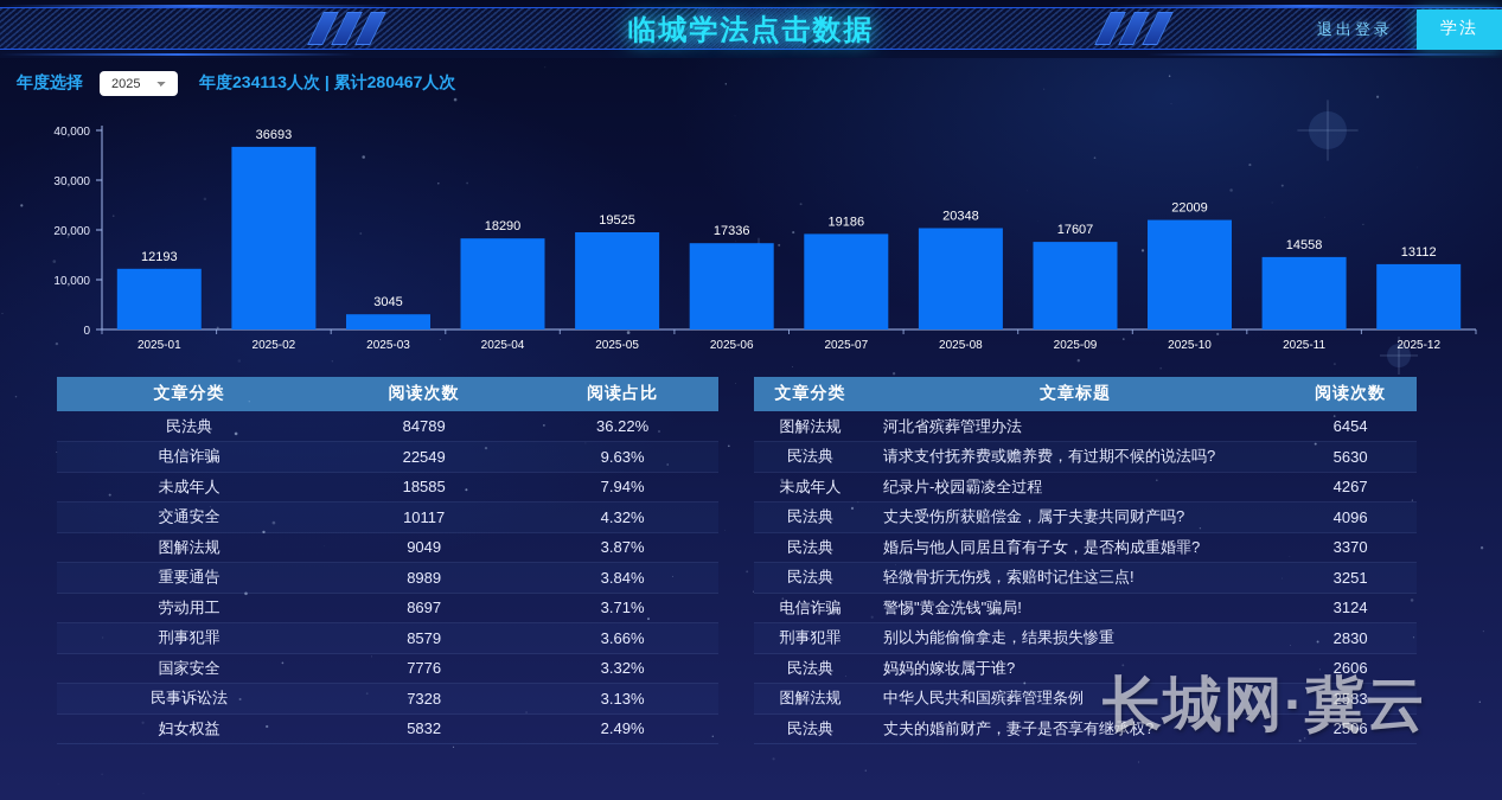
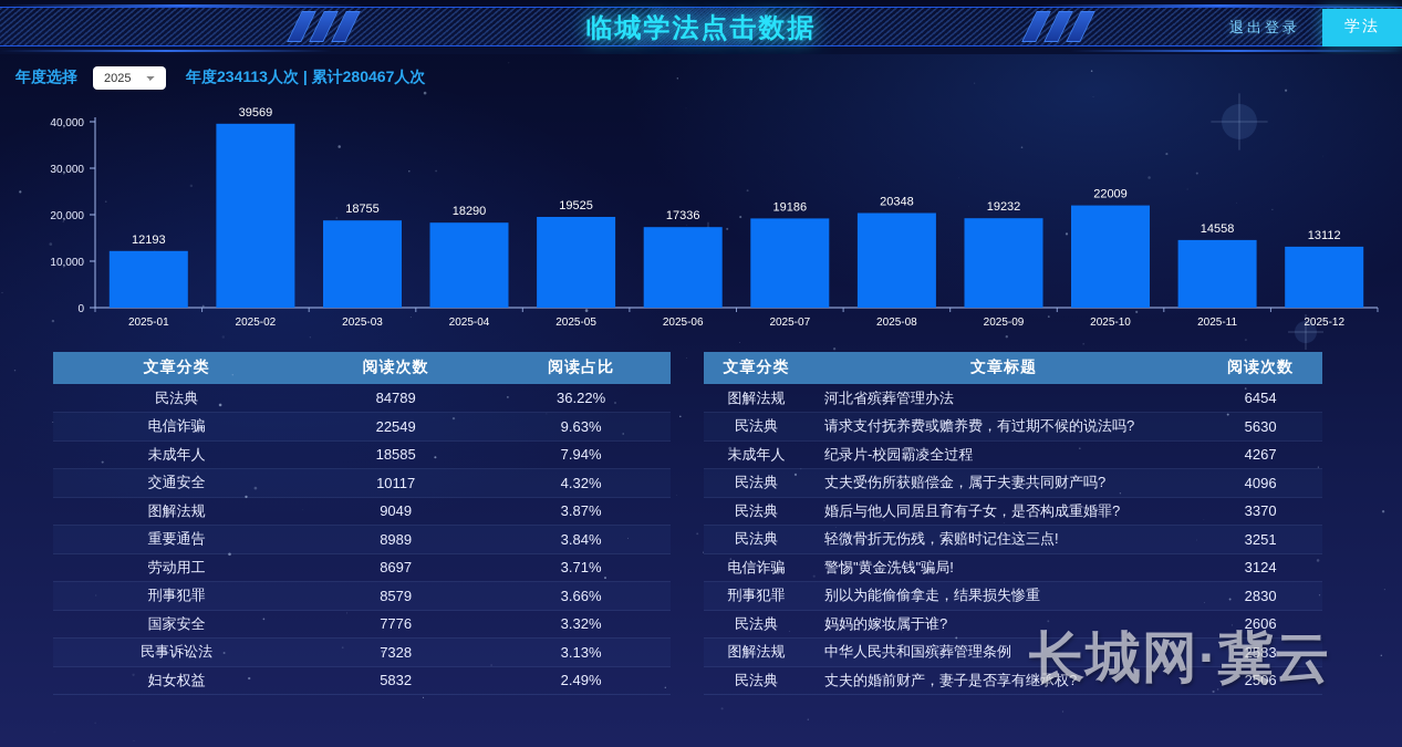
2025-02: 36693 -> 39569
2025-03: 3045 -> 18755
2025-09: 17607 -> 19232
